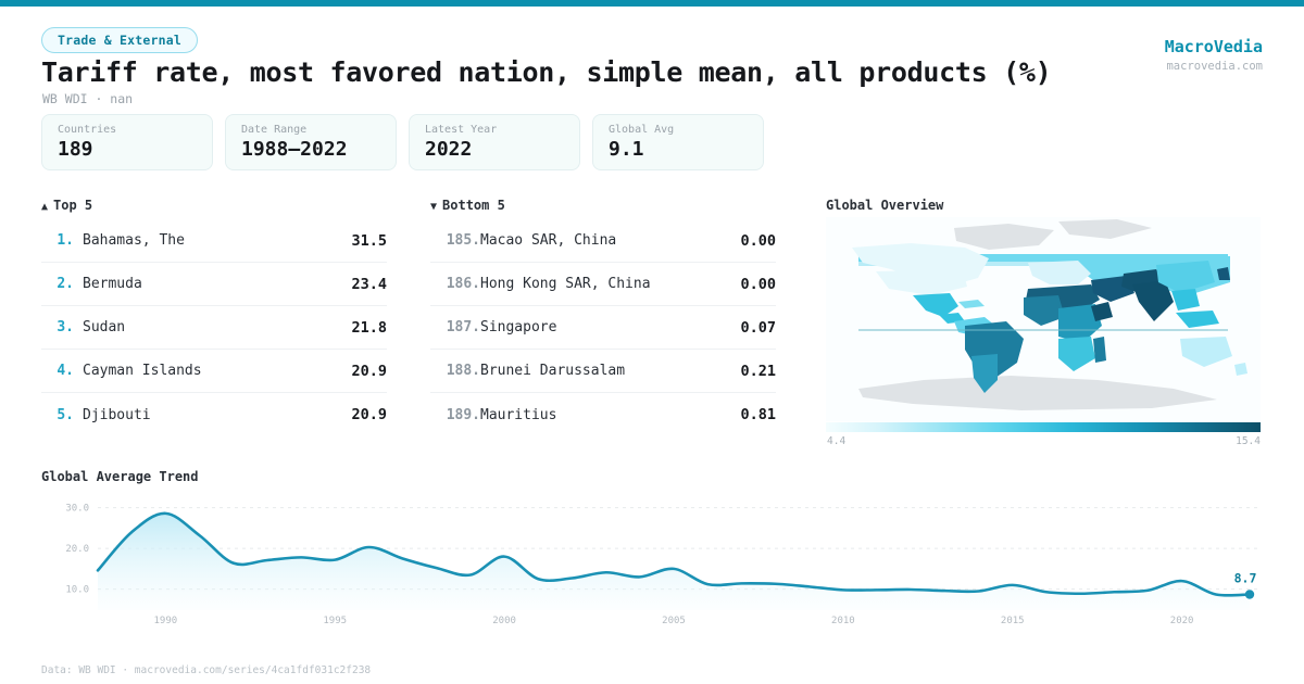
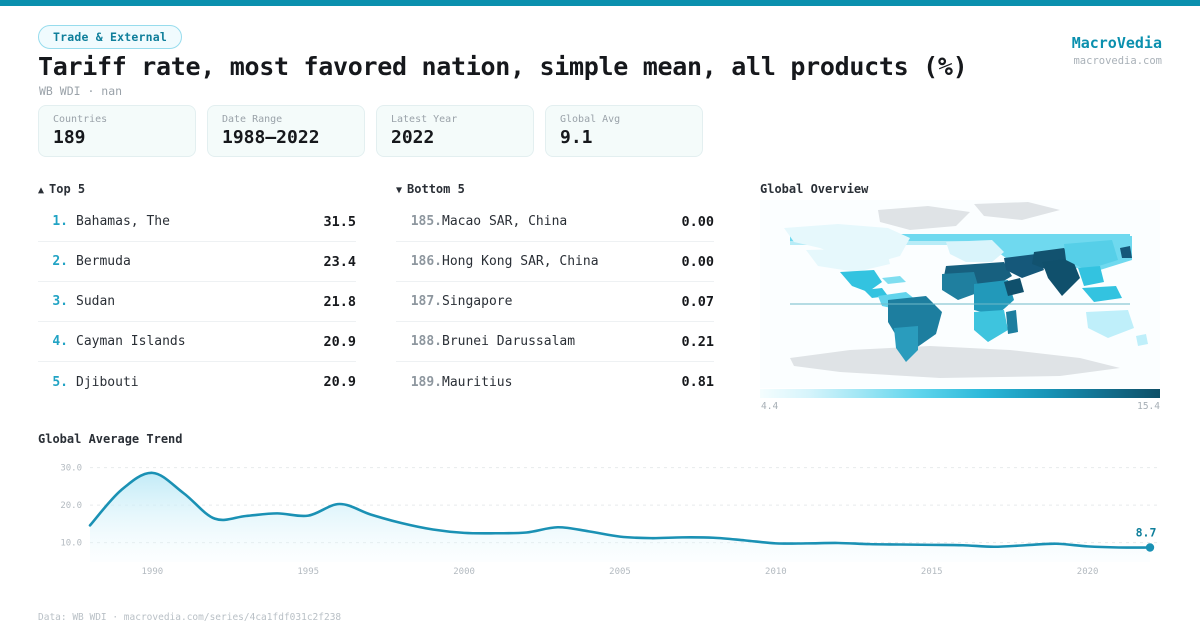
2000: 18 -> 13
2005: 15 -> 12
2015: 11 -> 9
2020: 12 -> 9
